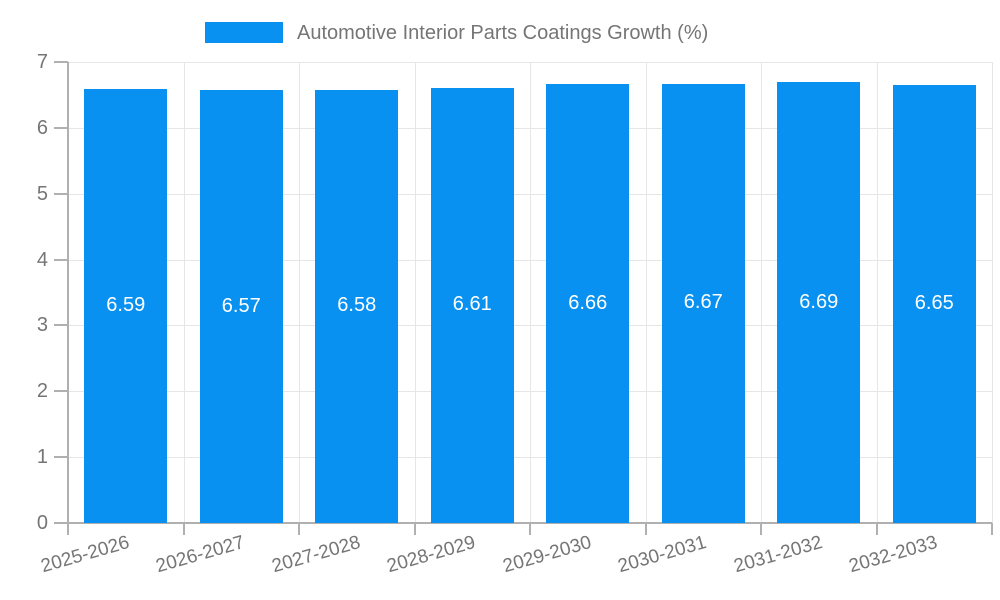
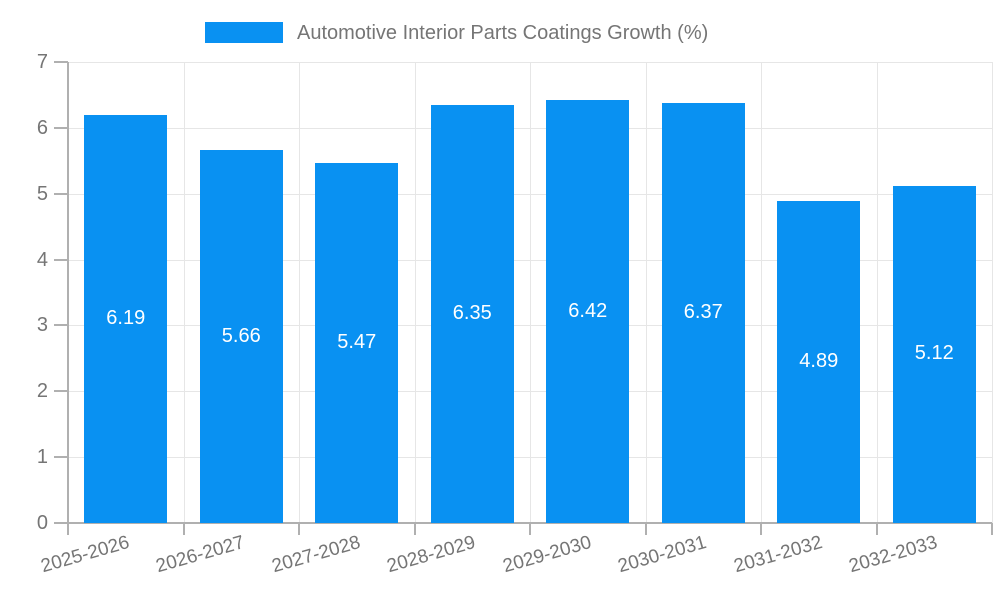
2025-2026: 6.59 -> 6.19
2026-2027: 6.57 -> 5.66
2027-2028: 6.58 -> 5.47
2028-2029: 6.61 -> 6.35
2029-2030: 6.66 -> 6.42
2030-2031: 6.67 -> 6.37
2031-2032: 6.69 -> 4.89
2032-2033: 6.65 -> 5.12
